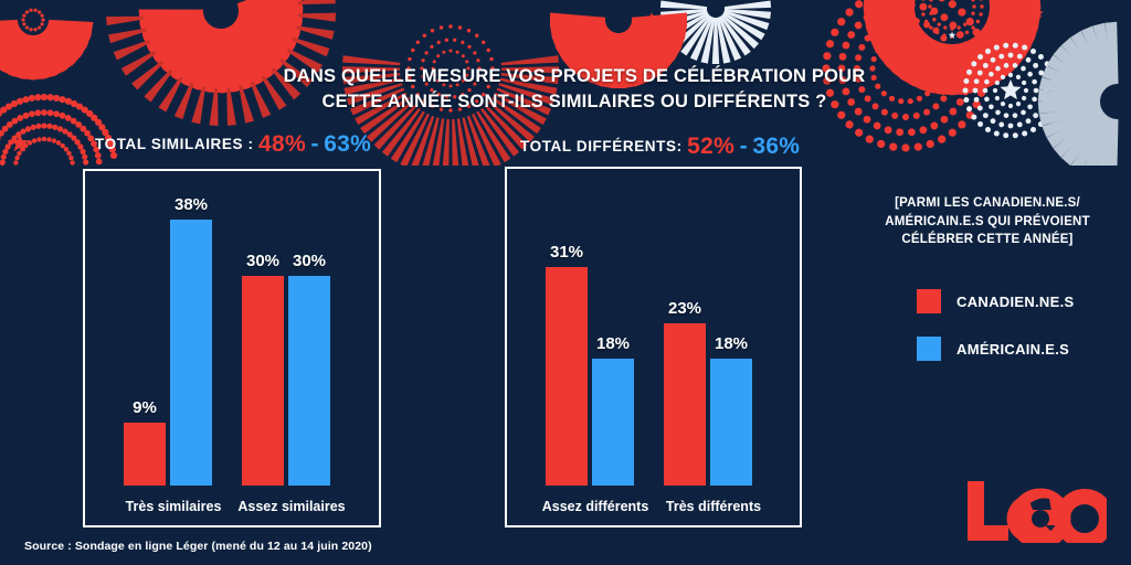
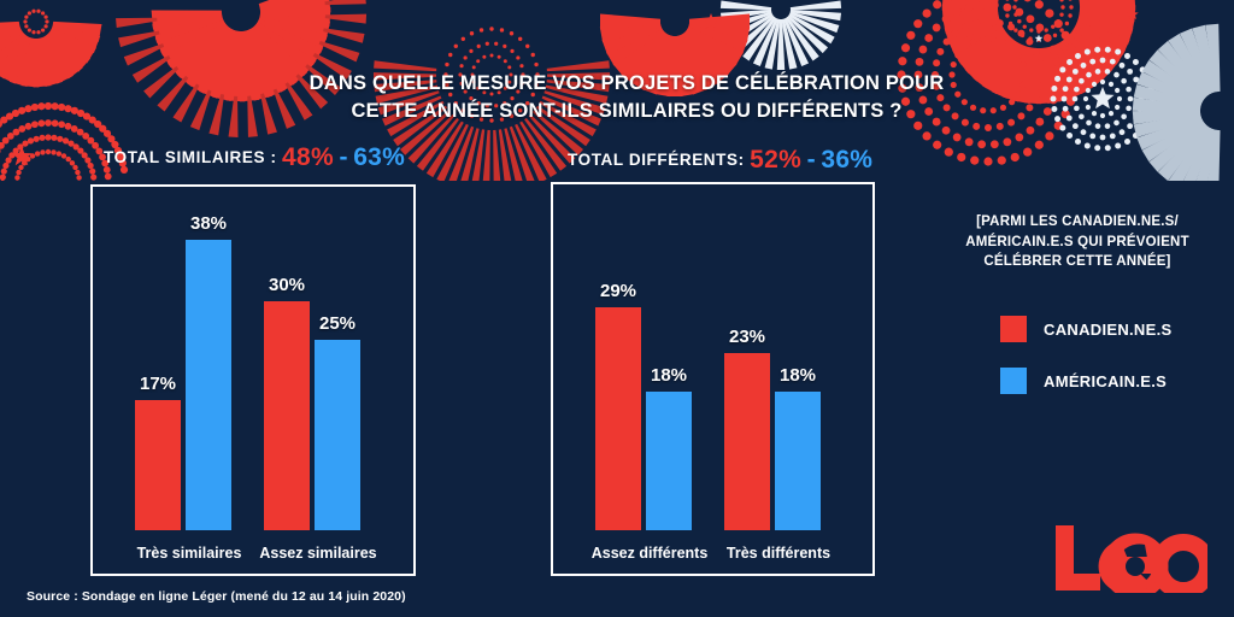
TOTAL SIMILAIRES :/CANADIEN.NE.S/Très similaires: 9% -> 17%
TOTAL SIMILAIRES :/AMÉRICAIN.E.S/Assez similaires: 30% -> 25%
TOTAL DIFFÉRENTS:/CANADIEN.NE.S/Assez différents: 31% -> 29%
